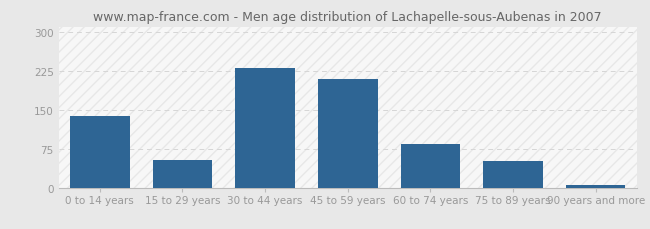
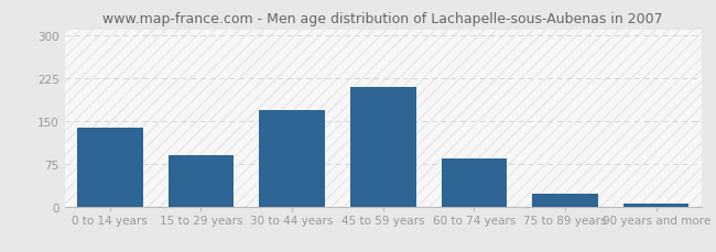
15 to 29 years: 54 -> 90
30 to 44 years: 230 -> 168
75 to 89 years: 52 -> 22
